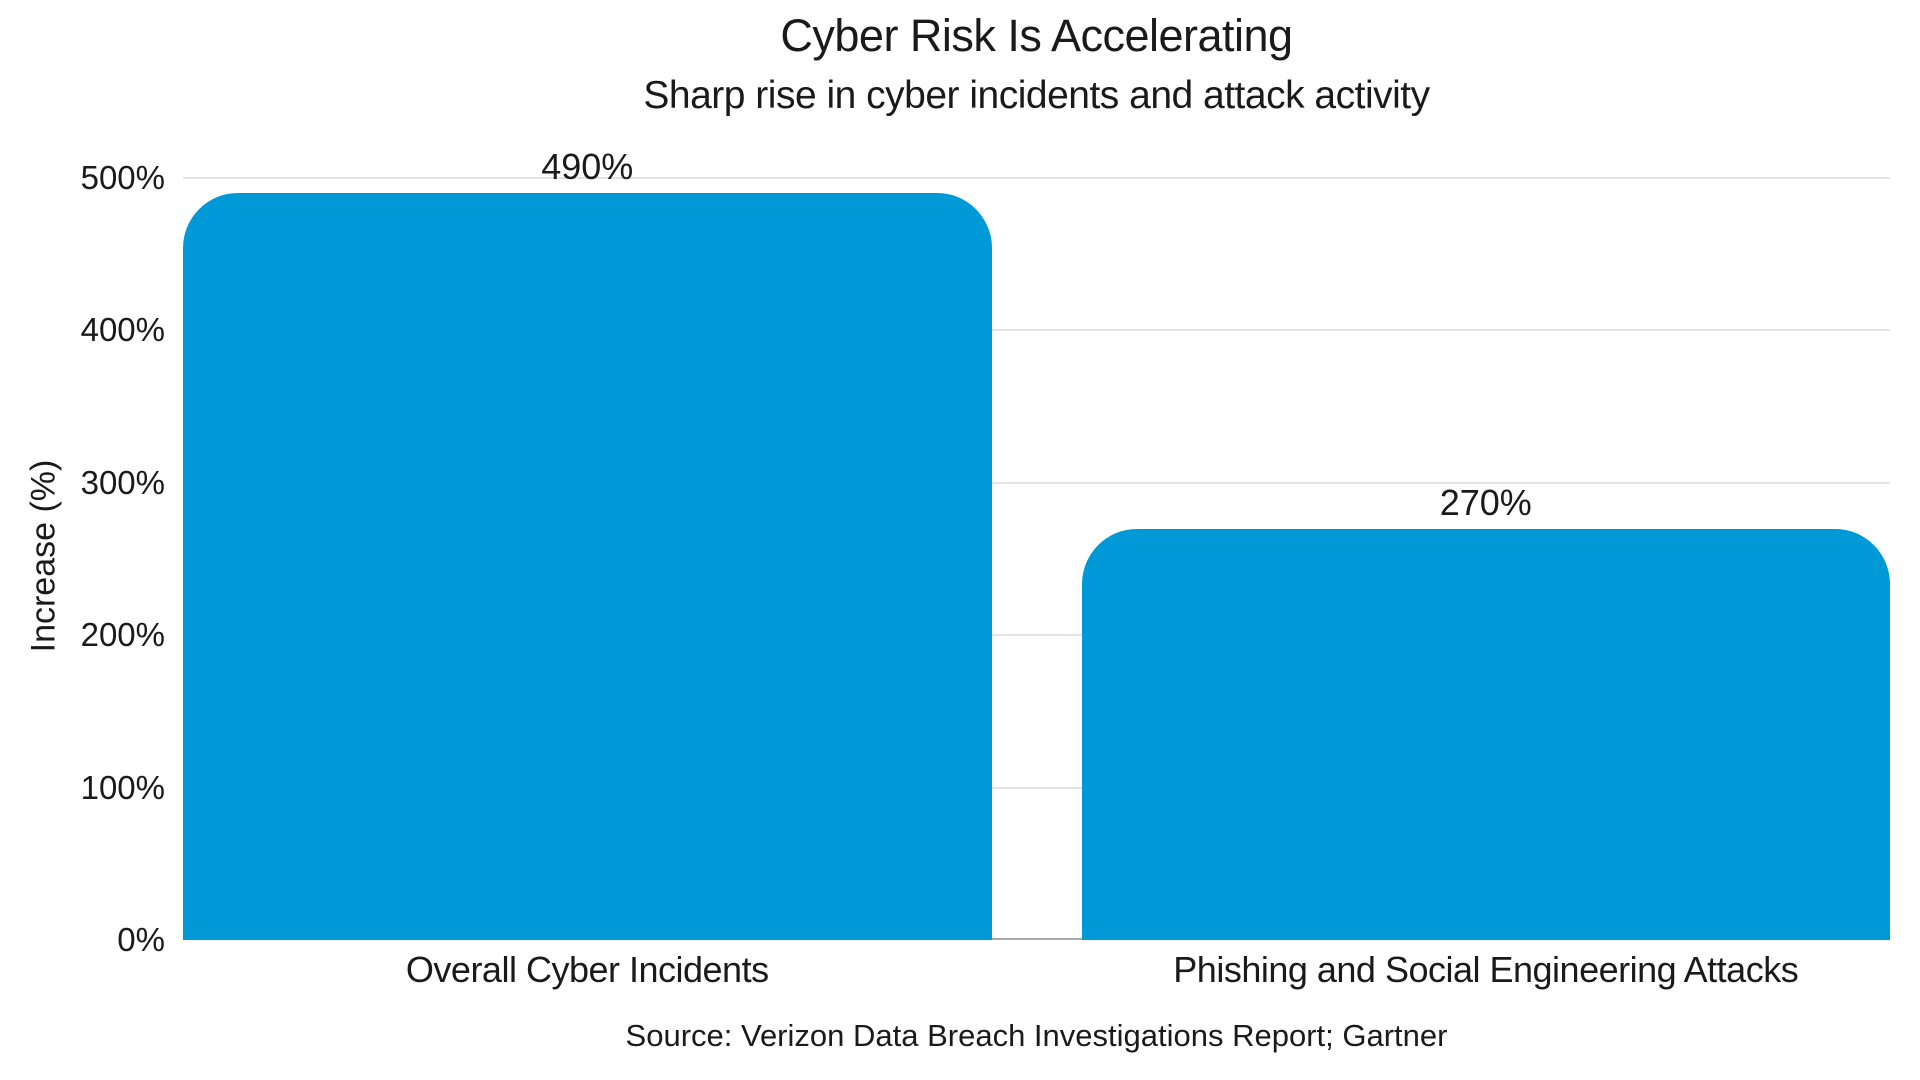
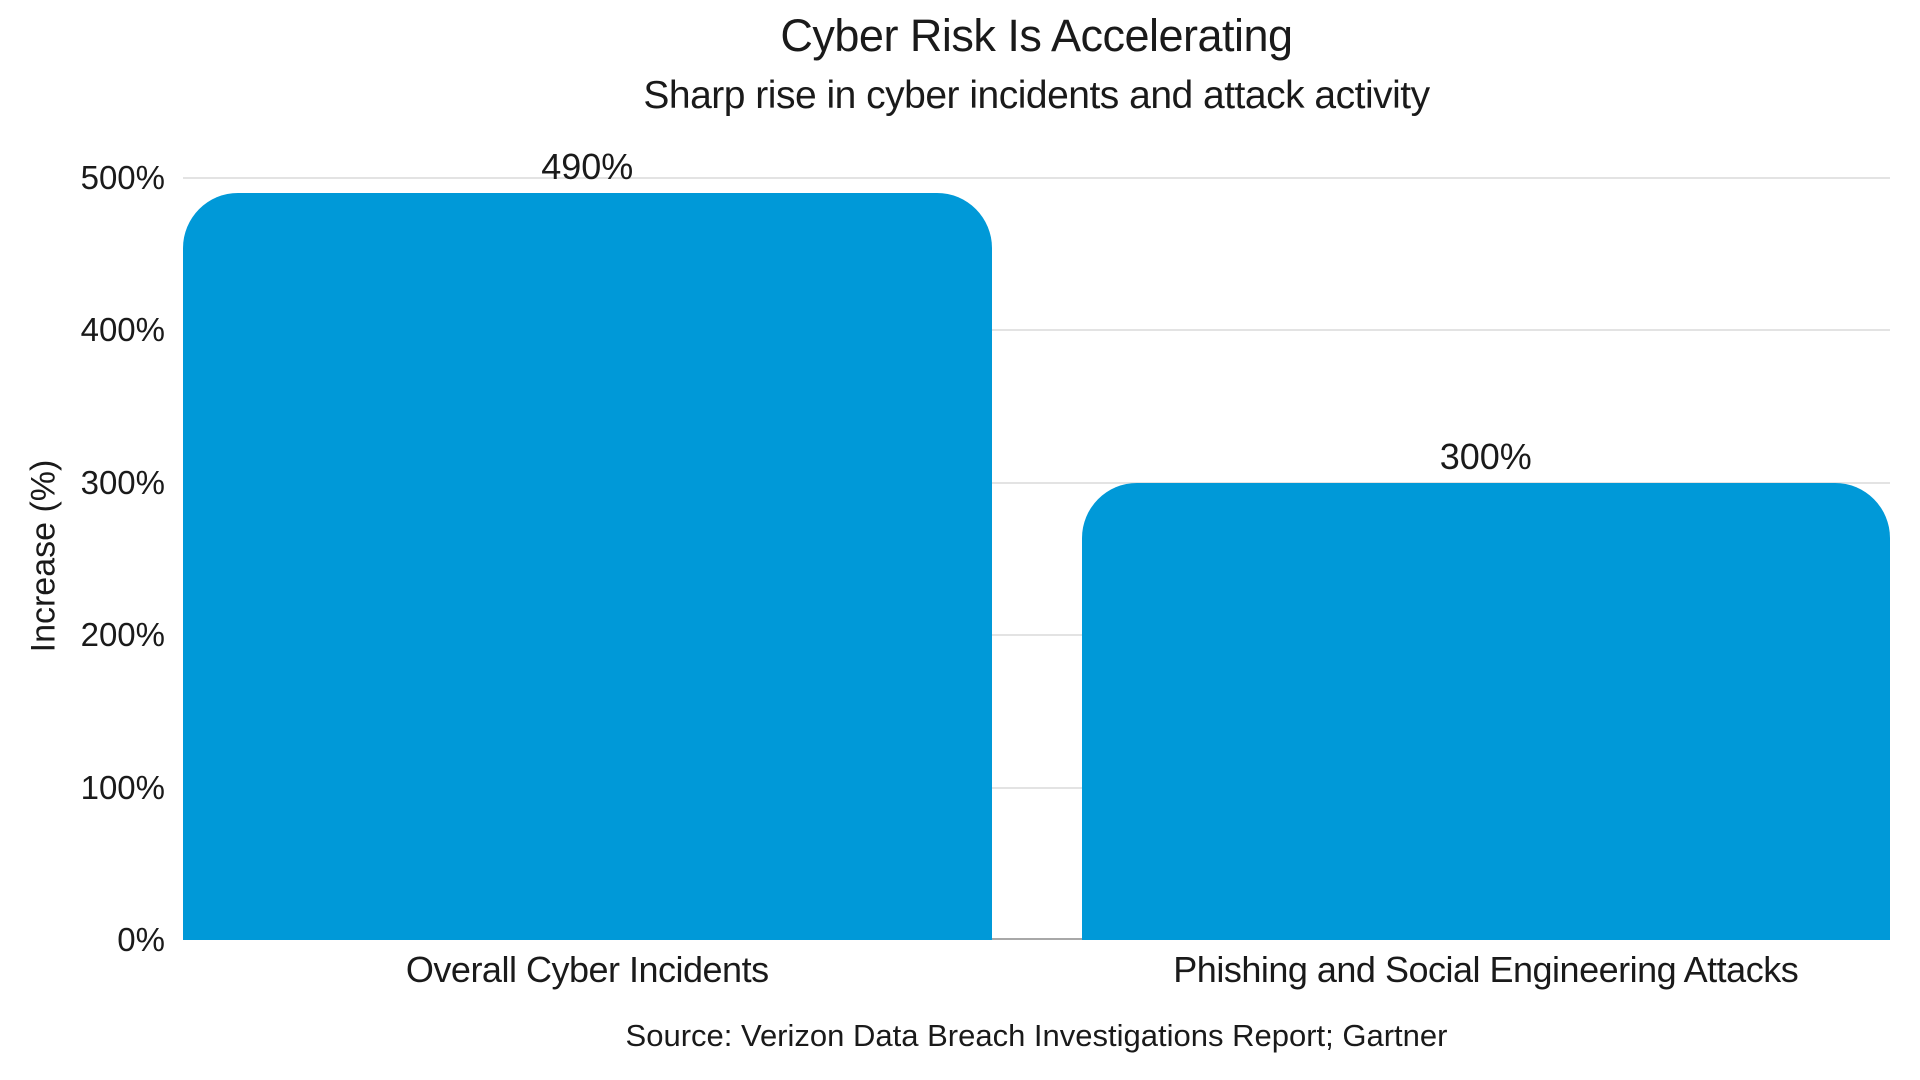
Phishing and Social Engineering Attacks: 270% -> 300%
